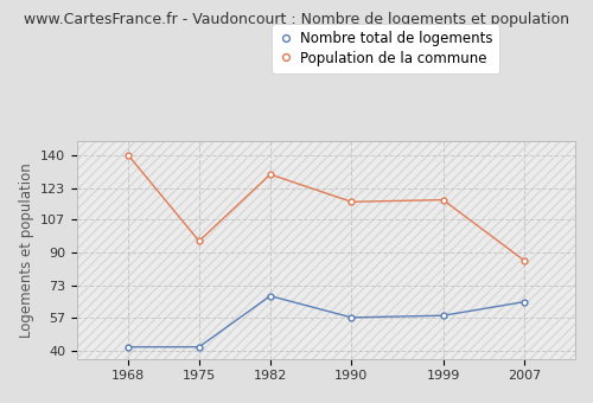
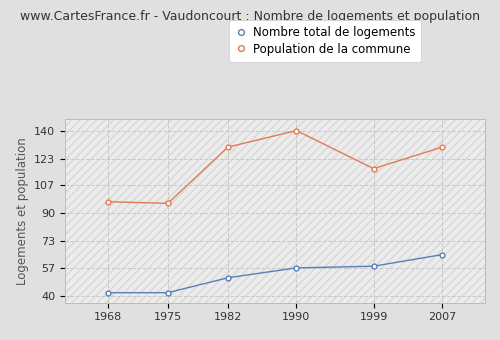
Population de la commune/1968: 140 -> 97
Nombre total de logements/1982: 68 -> 51
Population de la commune/1990: 116 -> 140
Population de la commune/2007: 86 -> 130
